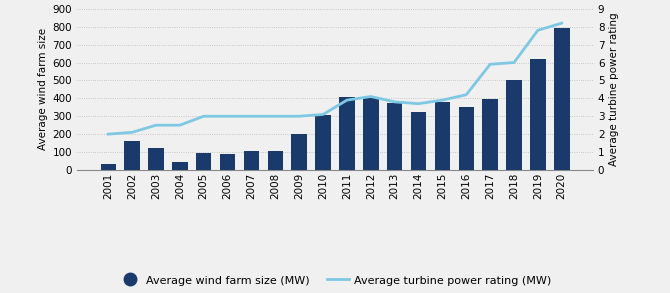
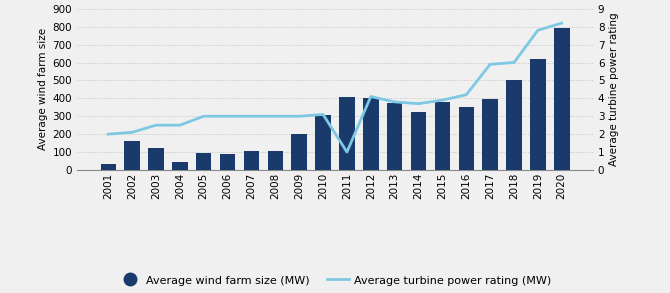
Average turbine power rating (MW)/2011: 3.9 -> 1.0
